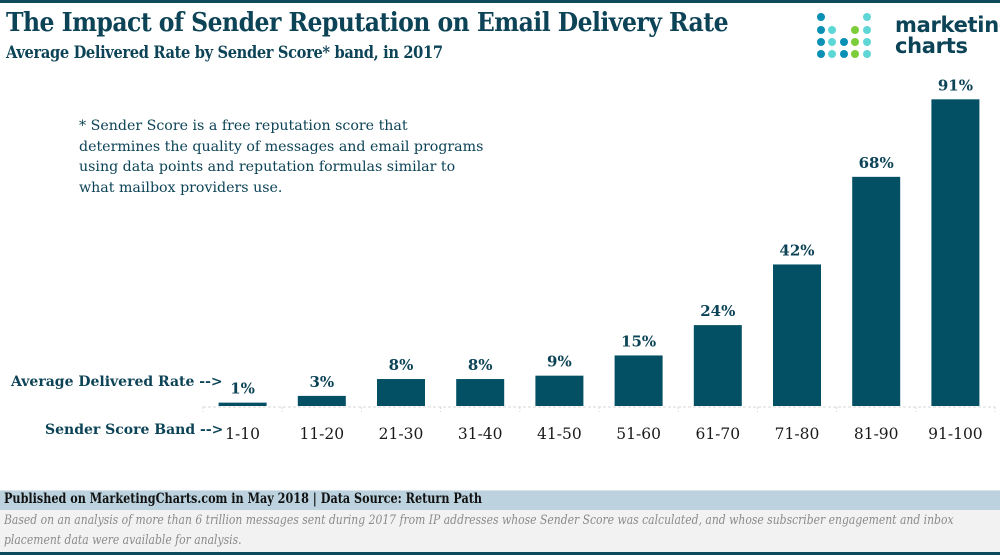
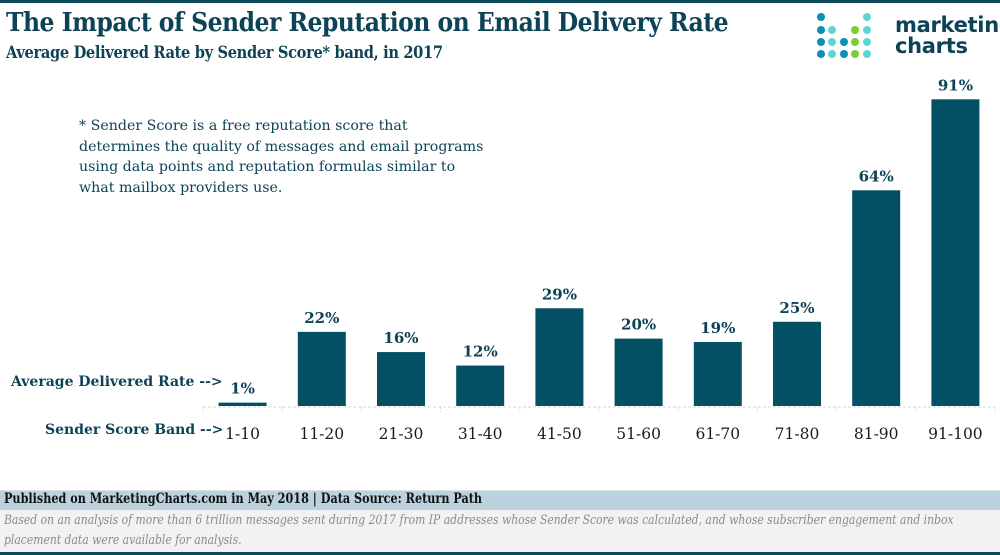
11-20: 3% -> 22%
21-30: 8% -> 16%
31-40: 8% -> 12%
41-50: 9% -> 29%
51-60: 15% -> 20%
61-70: 24% -> 19%
71-80: 42% -> 25%
81-90: 68% -> 64%
